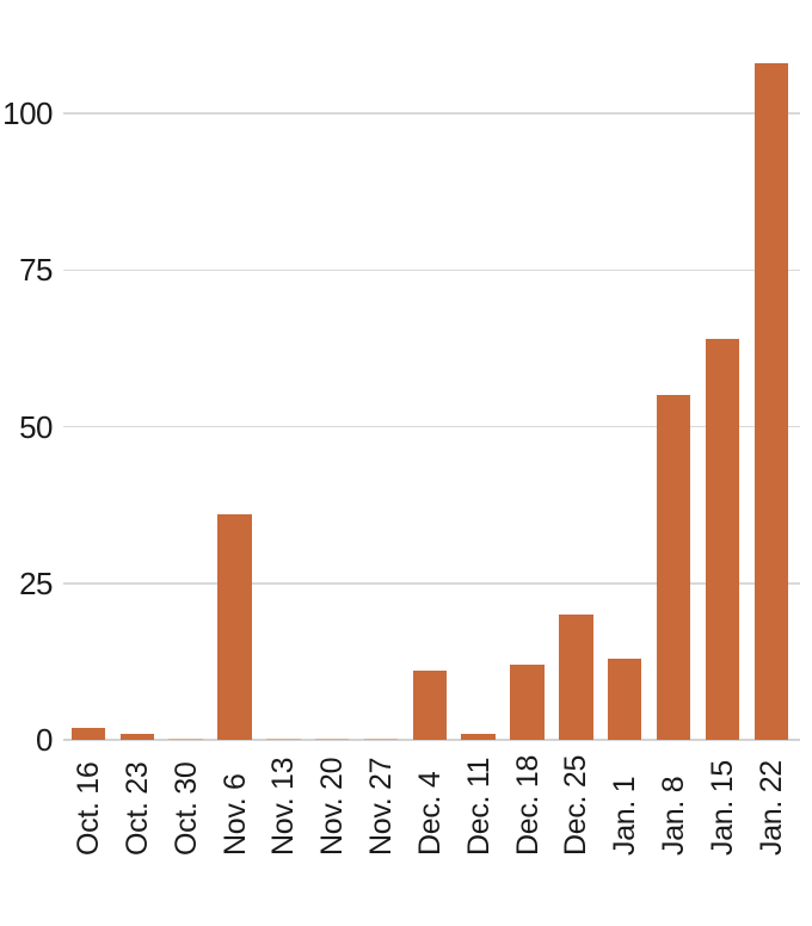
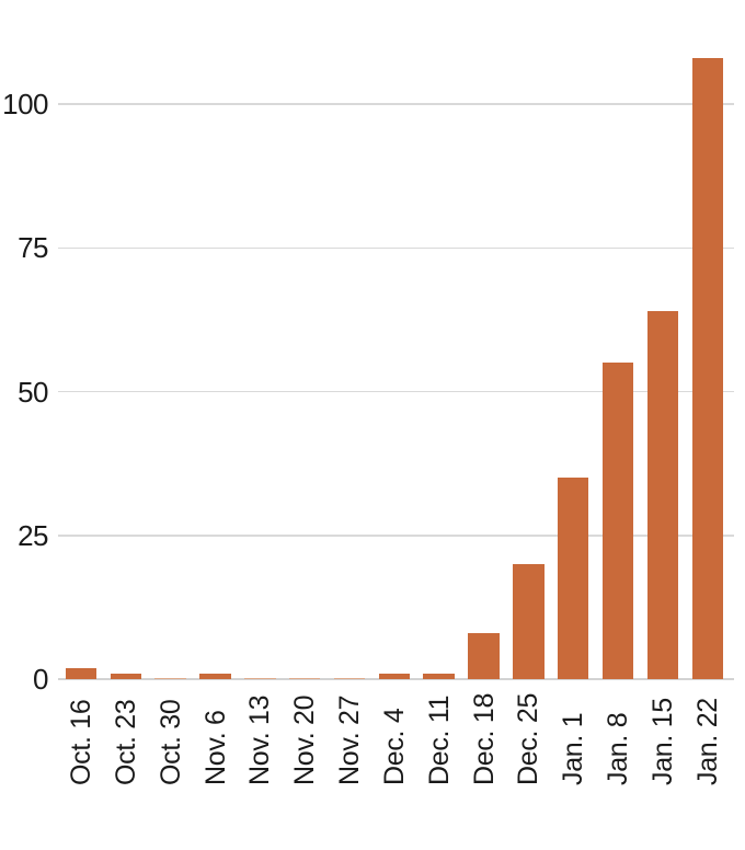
Nov. 6: 36 -> 1
Dec. 4: 11 -> 1
Dec. 18: 12 -> 8
Jan. 1: 13 -> 35
